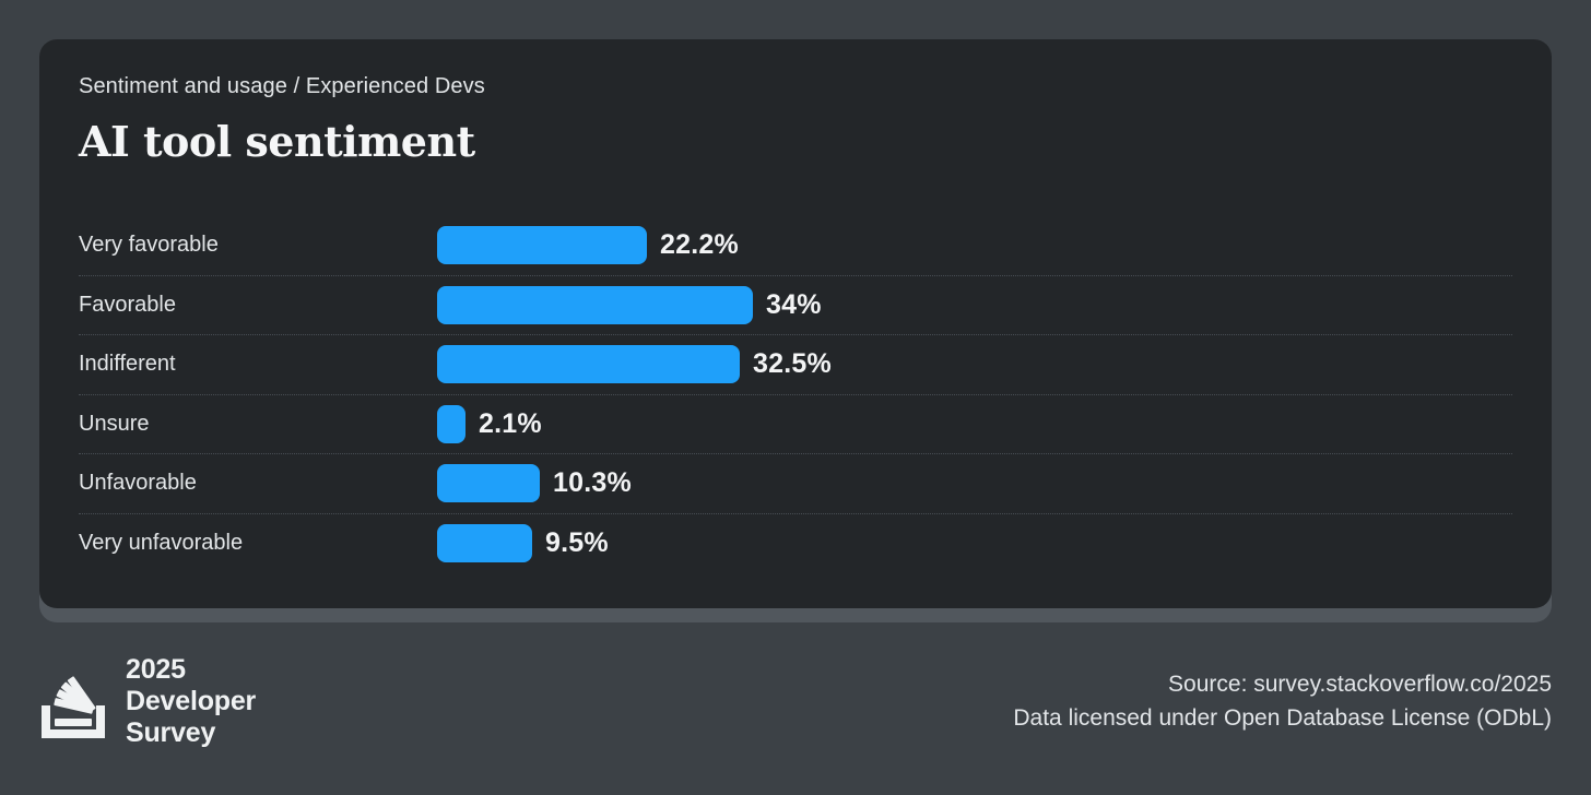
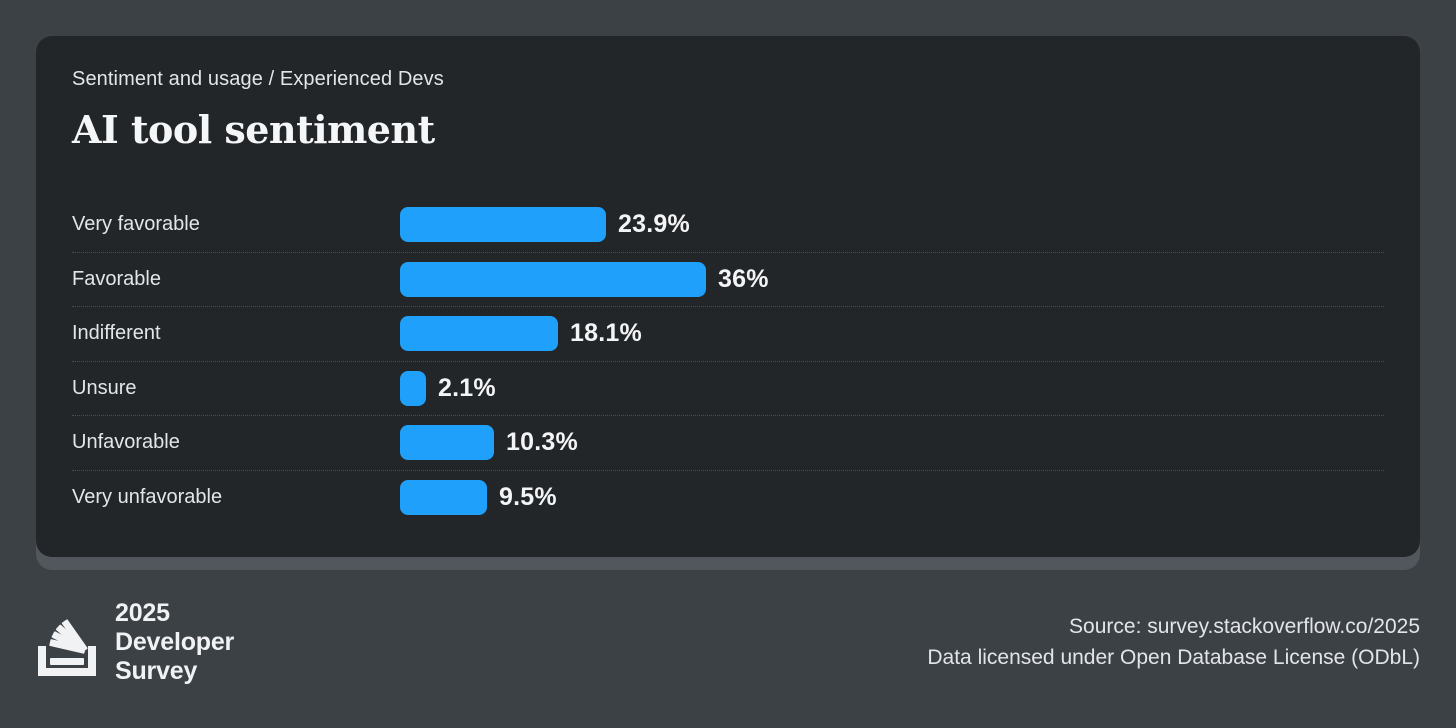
Very favorable: 22.2% -> 23.9%
Favorable: 34% -> 36%
Indifferent: 32.5% -> 18.1%
